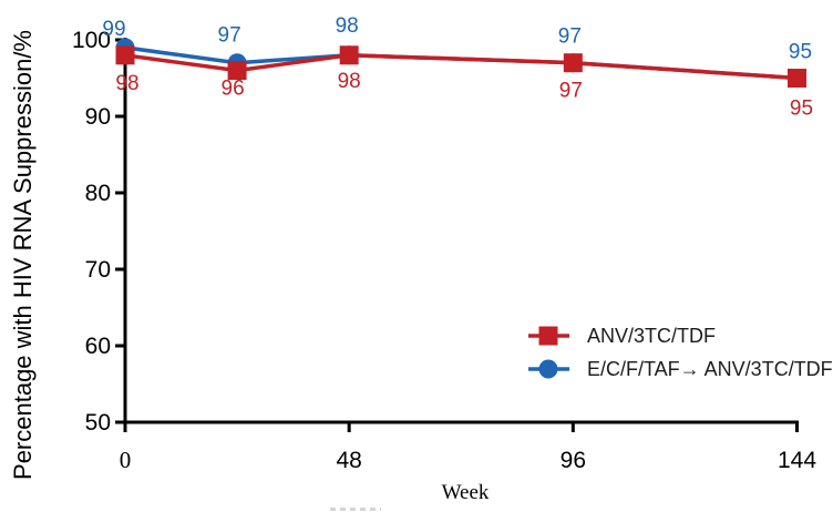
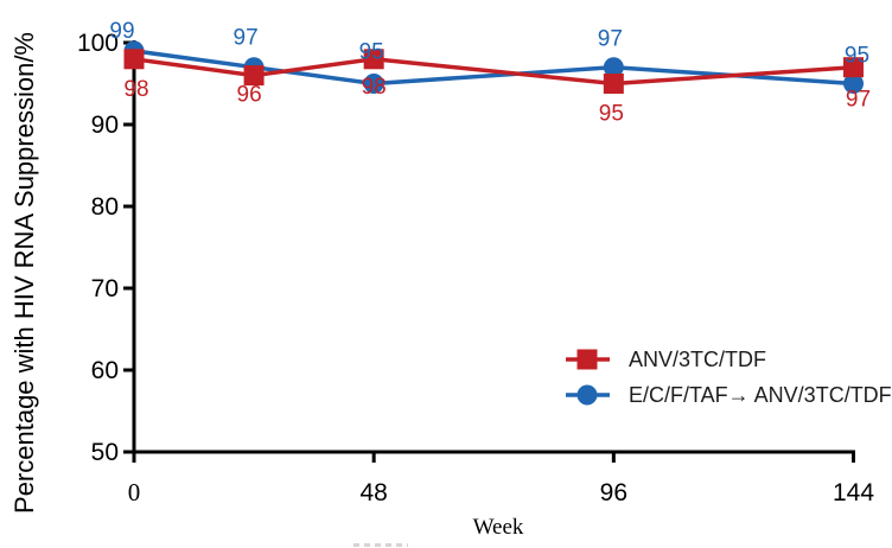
E/C/F/TAF→ ANV/3TC/TDF/48: 98 -> 95
ANV/3TC/TDF/96: 97 -> 95
ANV/3TC/TDF/144: 95 -> 97
